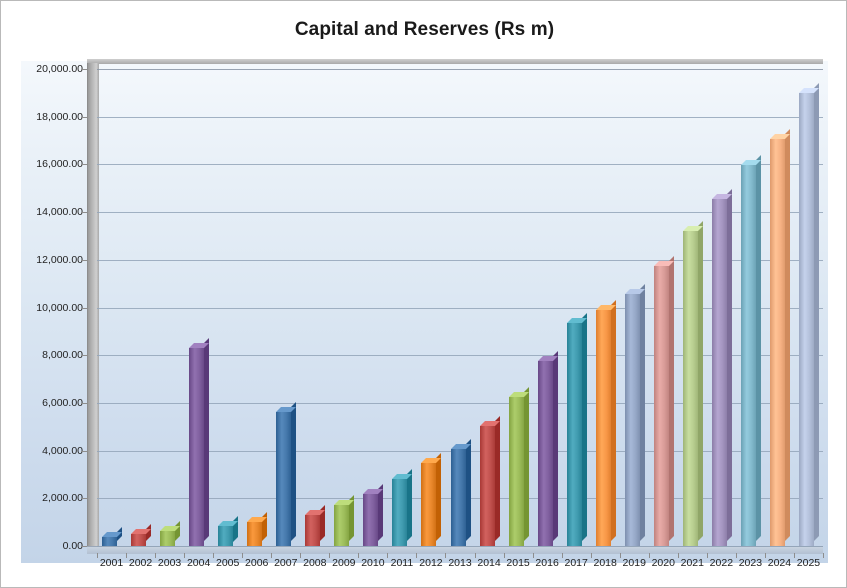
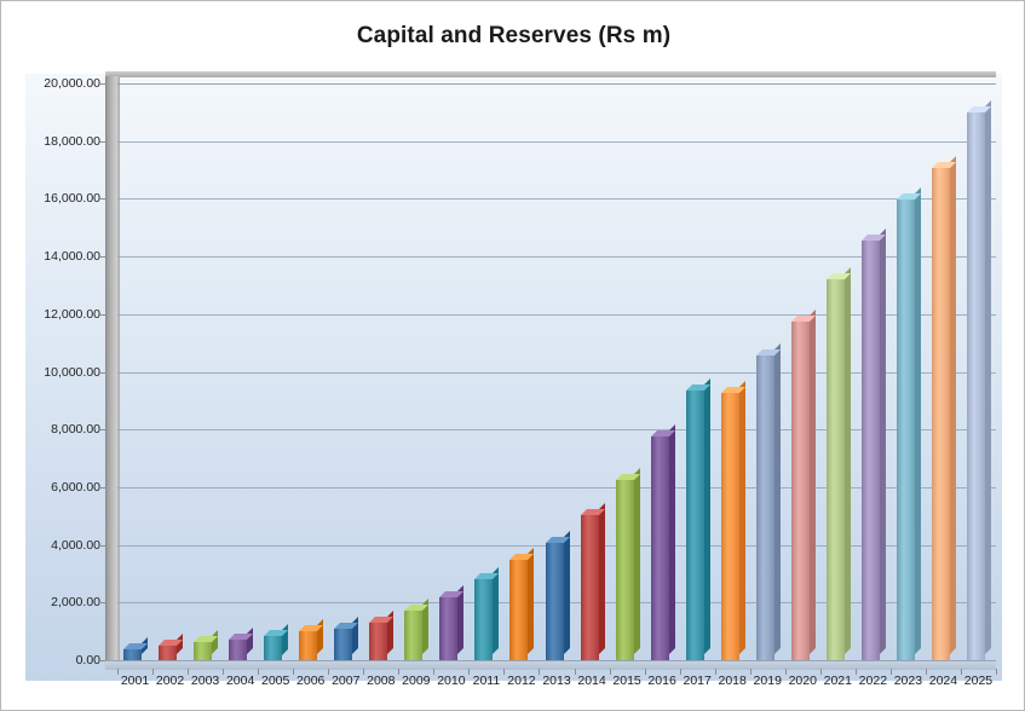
2004: 8300 -> 700
2007: 5600 -> 1100
2018: 9900 -> 9200
